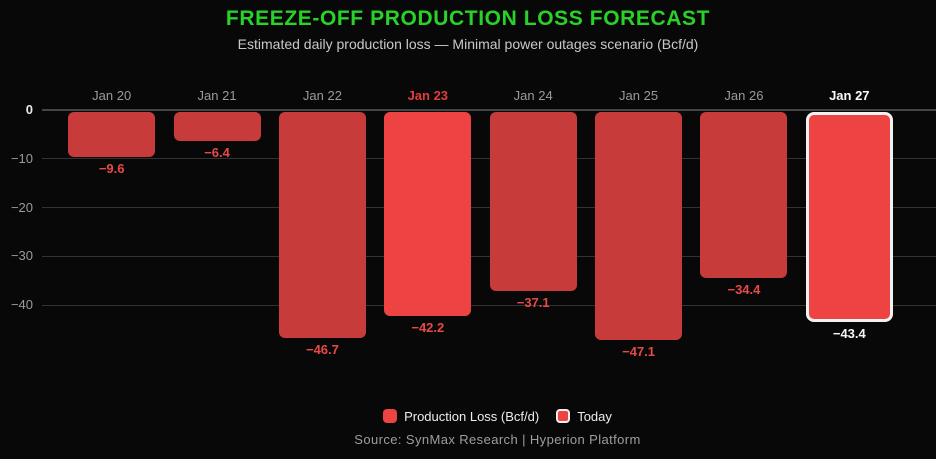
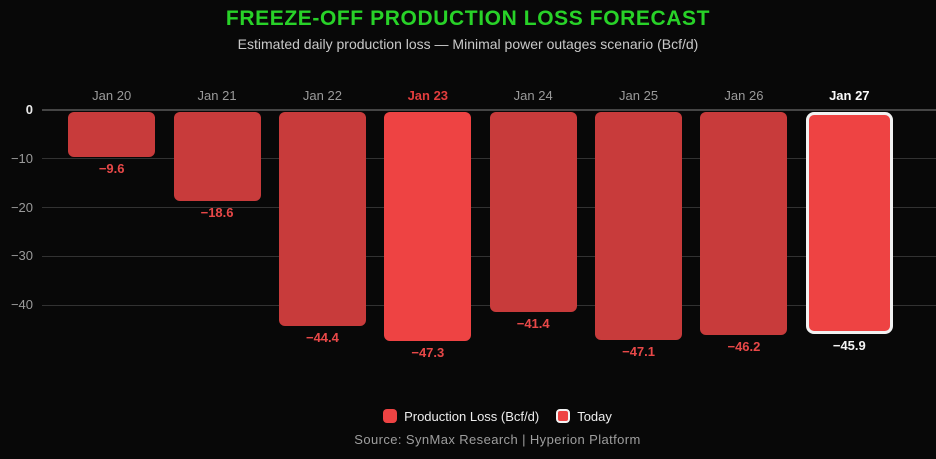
Jan 21: −6.4 -> −18.6
Jan 22: −46.7 -> −44.4
Jan 23: −42.2 -> −47.3
Jan 24: −37.1 -> −41.4
Jan 26: −34.4 -> −46.2
Jan 27: −43.4 -> −45.9
